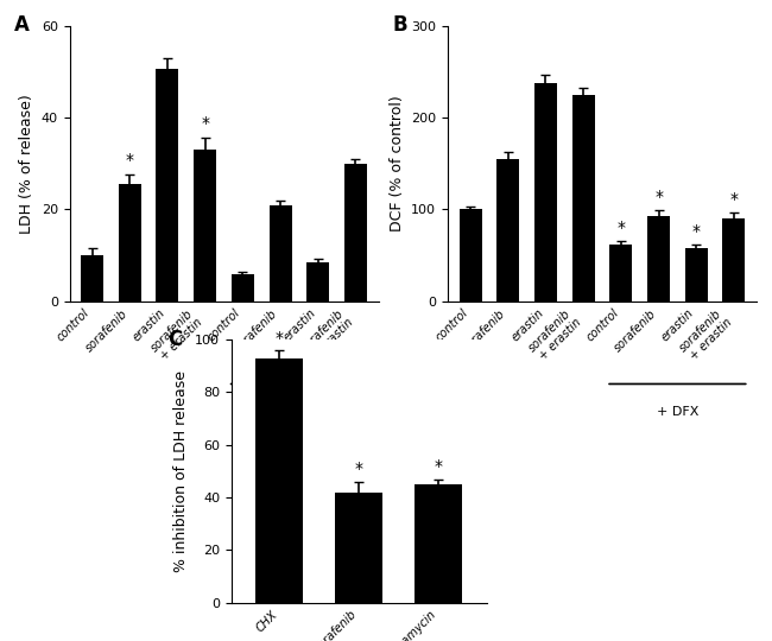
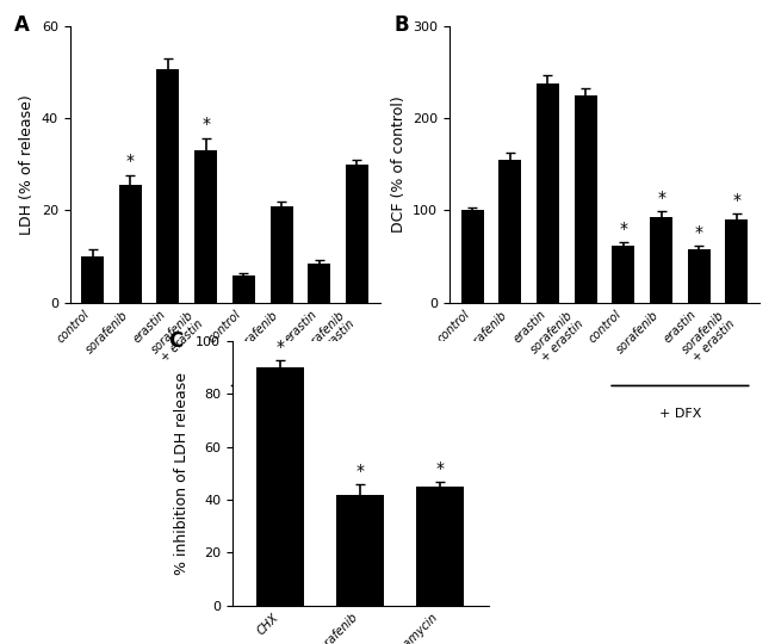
CHX: 93 -> 90
